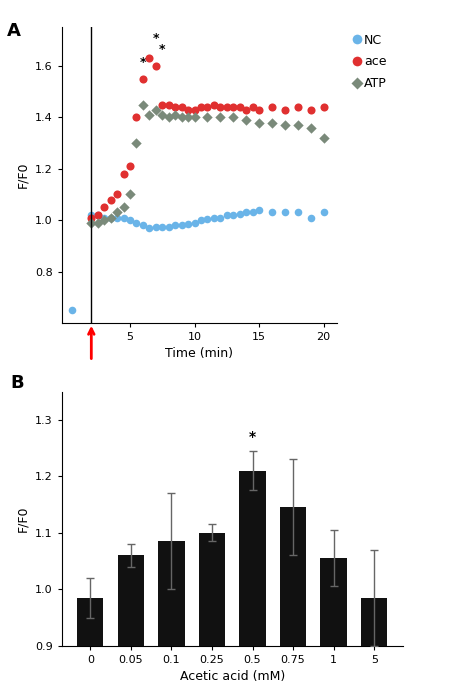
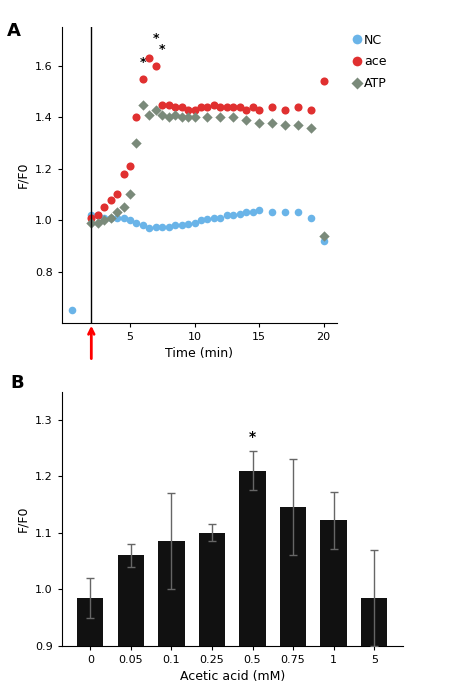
NC/20: 1.030 -> 0.920
ace/20: 1.44 -> 1.54
ATP/20: 1.32 -> 0.94
1: 1.055 -> 1.122
